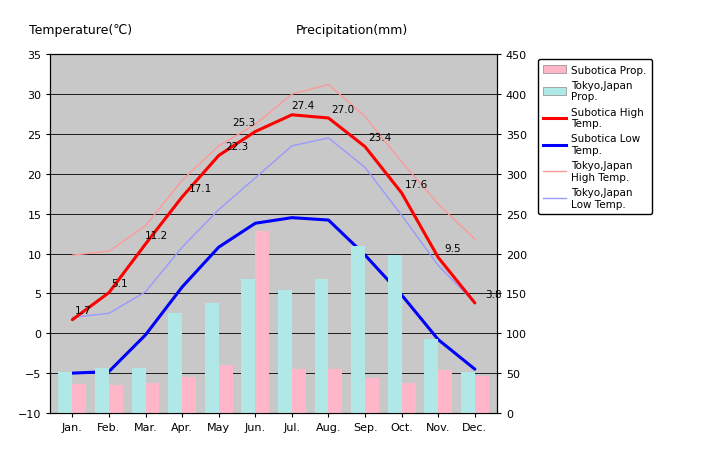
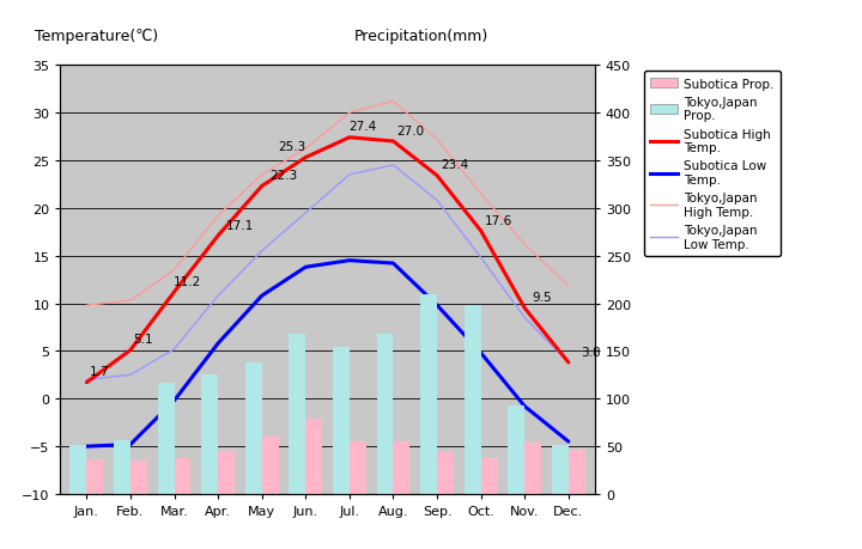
Tokyo,Japan Prop./Mar.: 56 -> 117
Subotica Prop./Jun.: 228 -> 79
